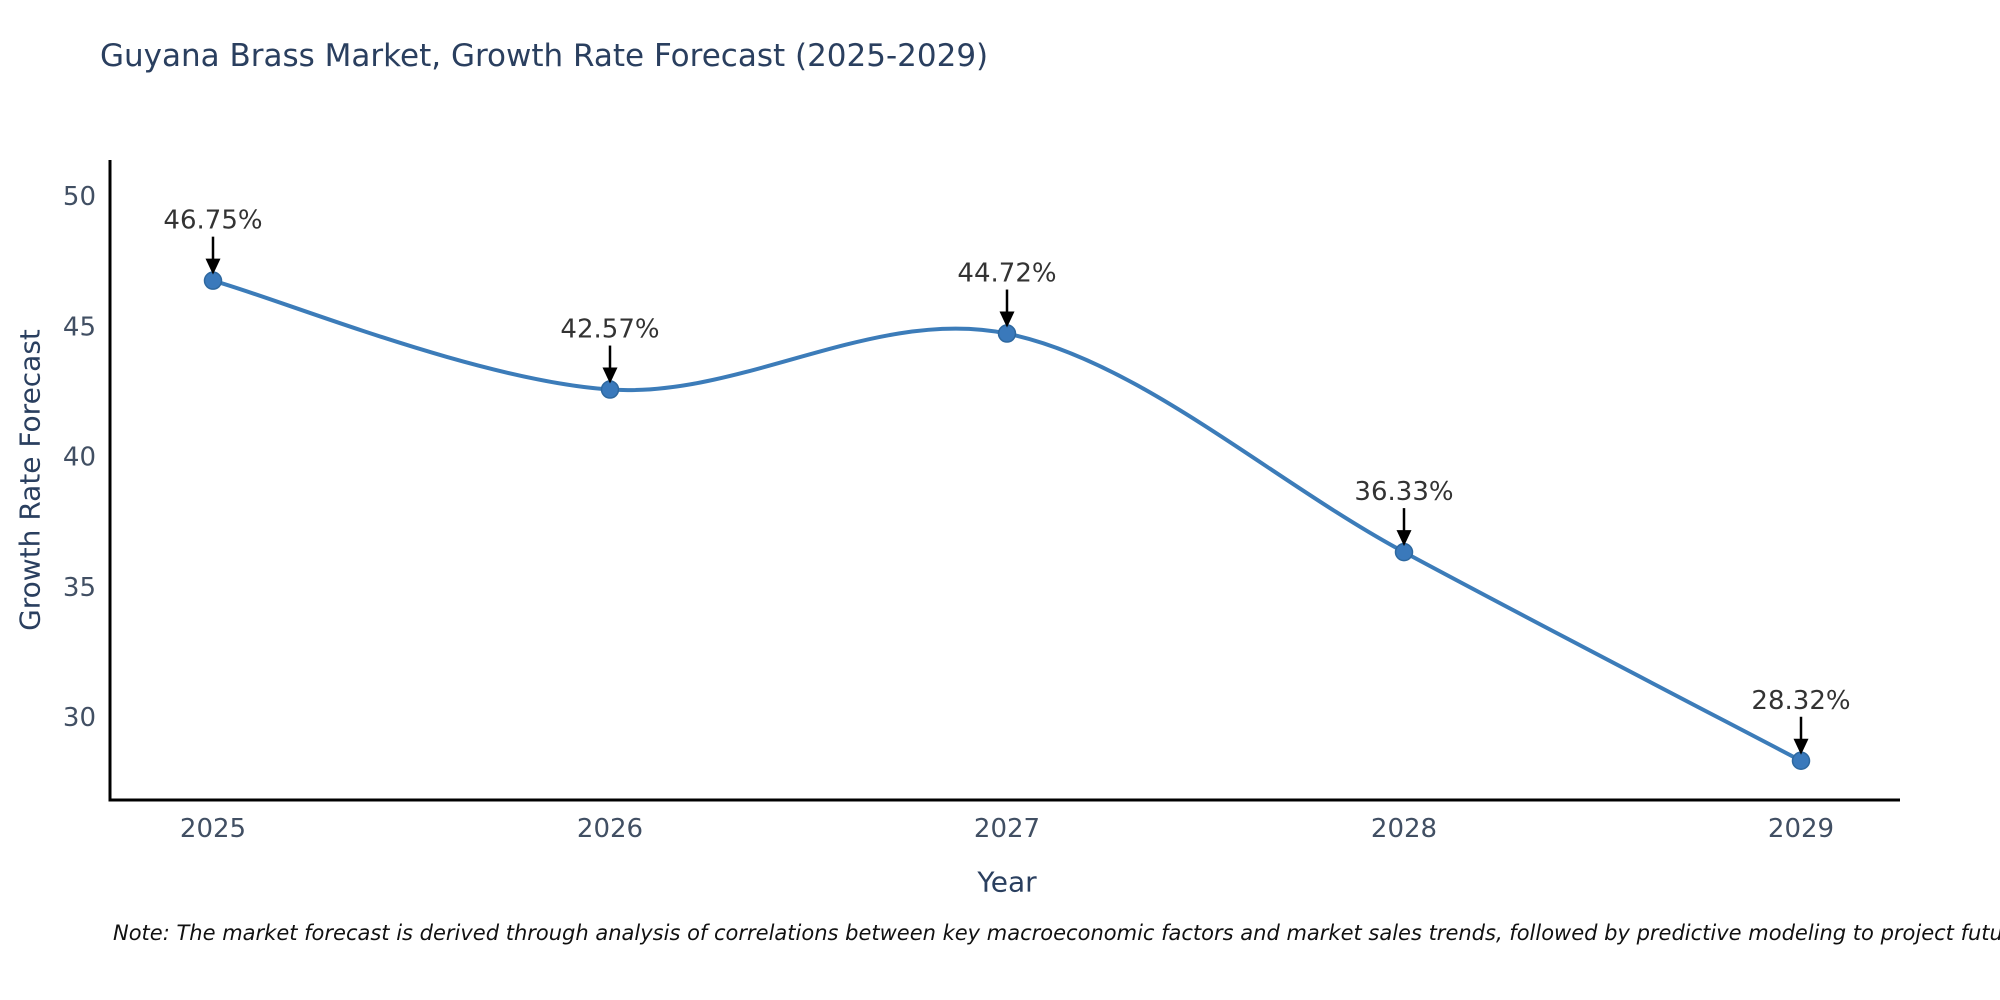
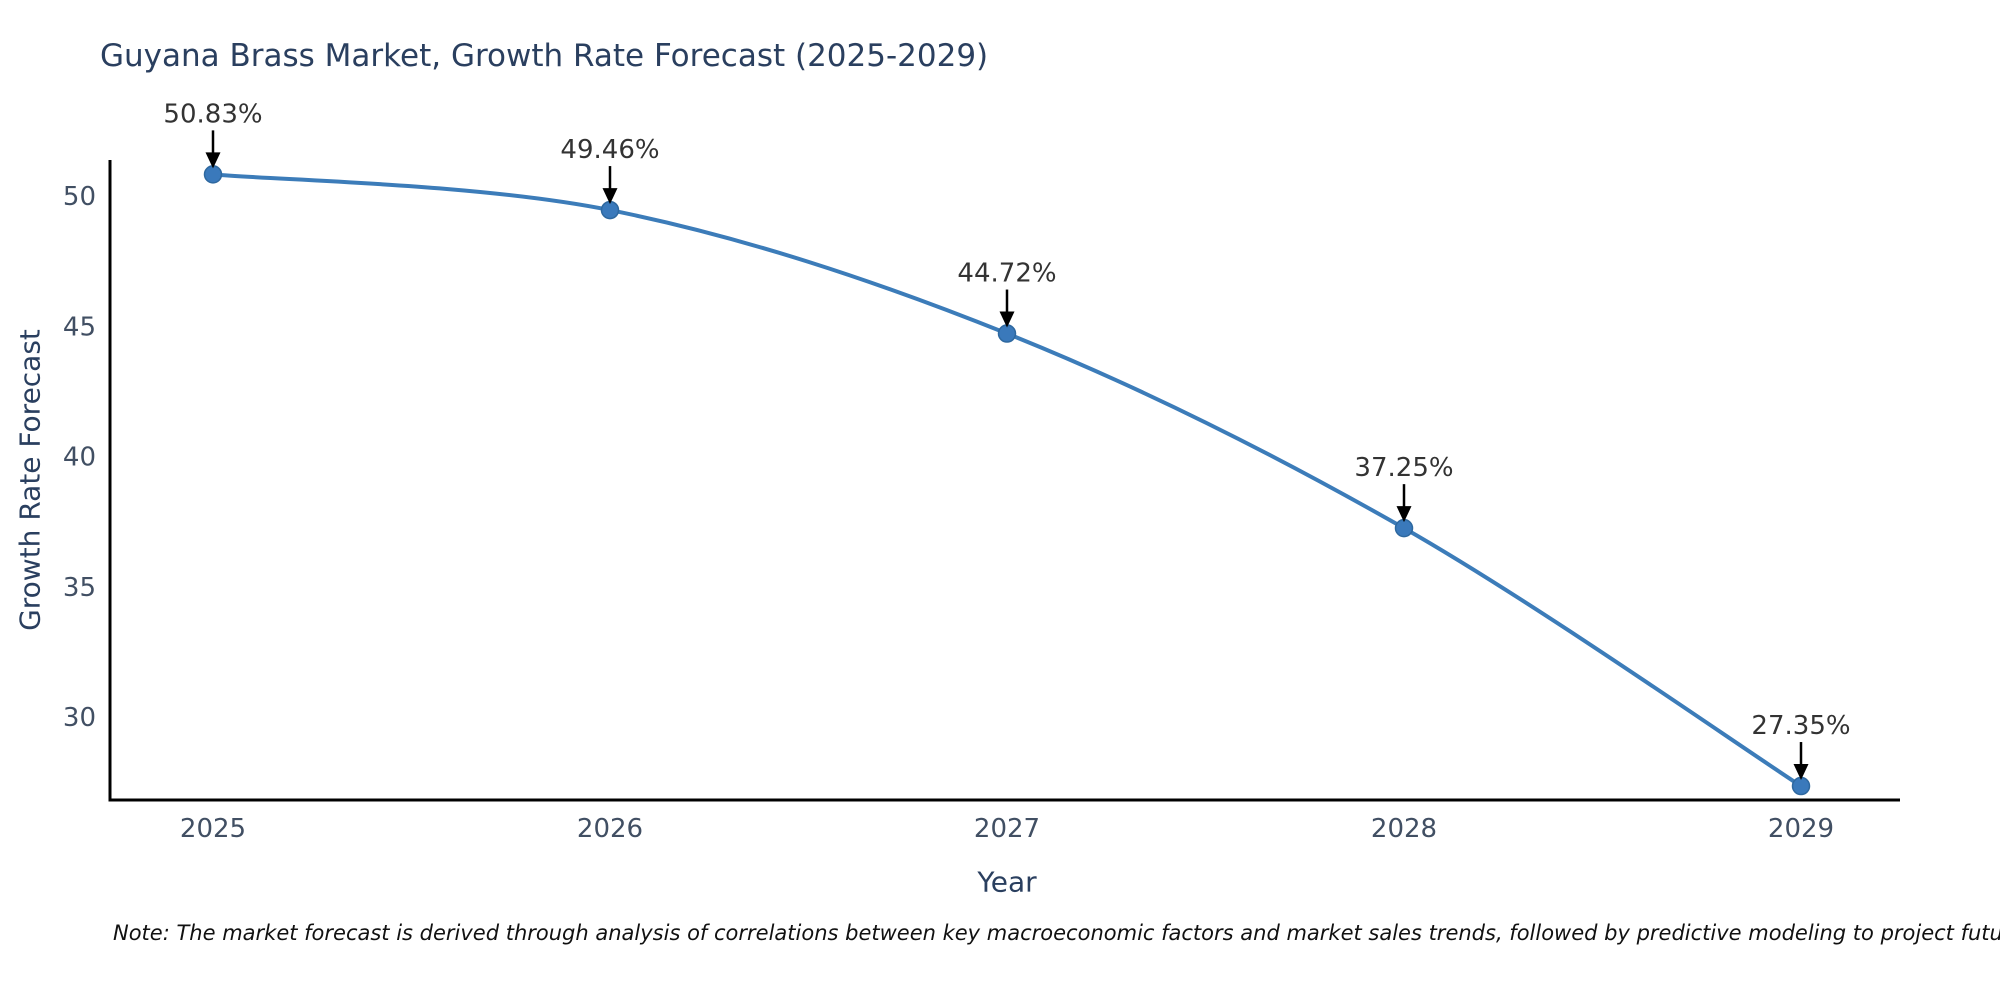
2025: 46.75% -> 50.83%
2026: 42.57% -> 49.46%
2028: 36.33% -> 37.25%
2029: 28.32% -> 27.35%
